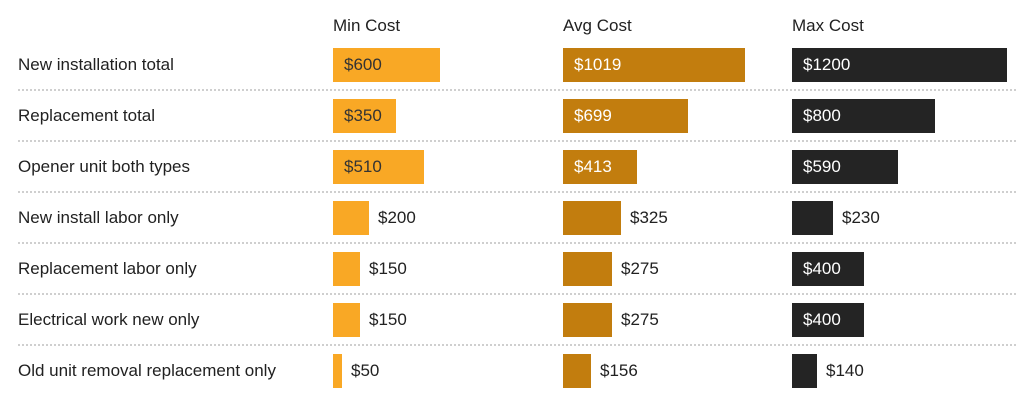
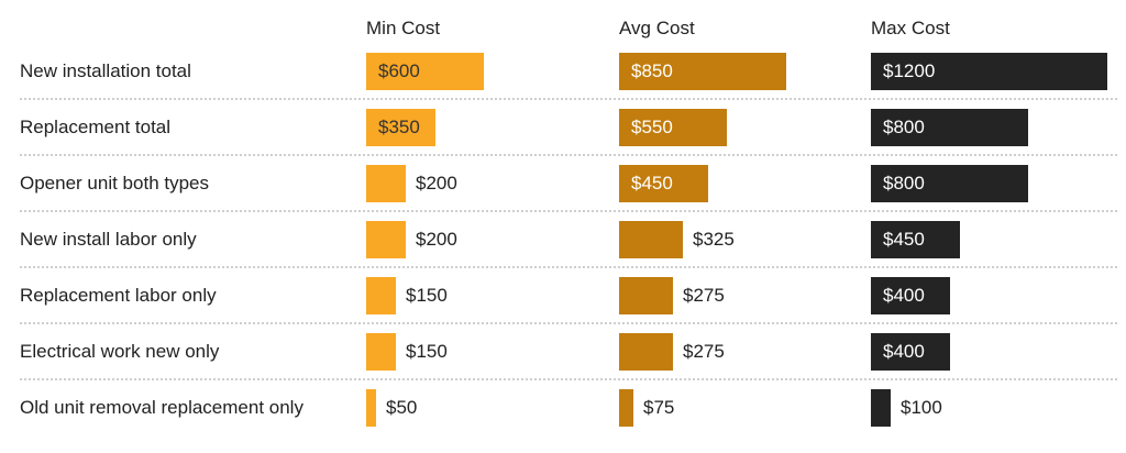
Avg Cost/New installation total: $1019 -> $850
Avg Cost/Replacement total: $699 -> $550
Min Cost/Opener unit both types: $510 -> $200
Avg Cost/Opener unit both types: $413 -> $450
Max Cost/Opener unit both types: $590 -> $800
Max Cost/New install labor only: $230 -> $450
Avg Cost/Old unit removal replacement only: $156 -> $75
Max Cost/Old unit removal replacement only: $140 -> $100
